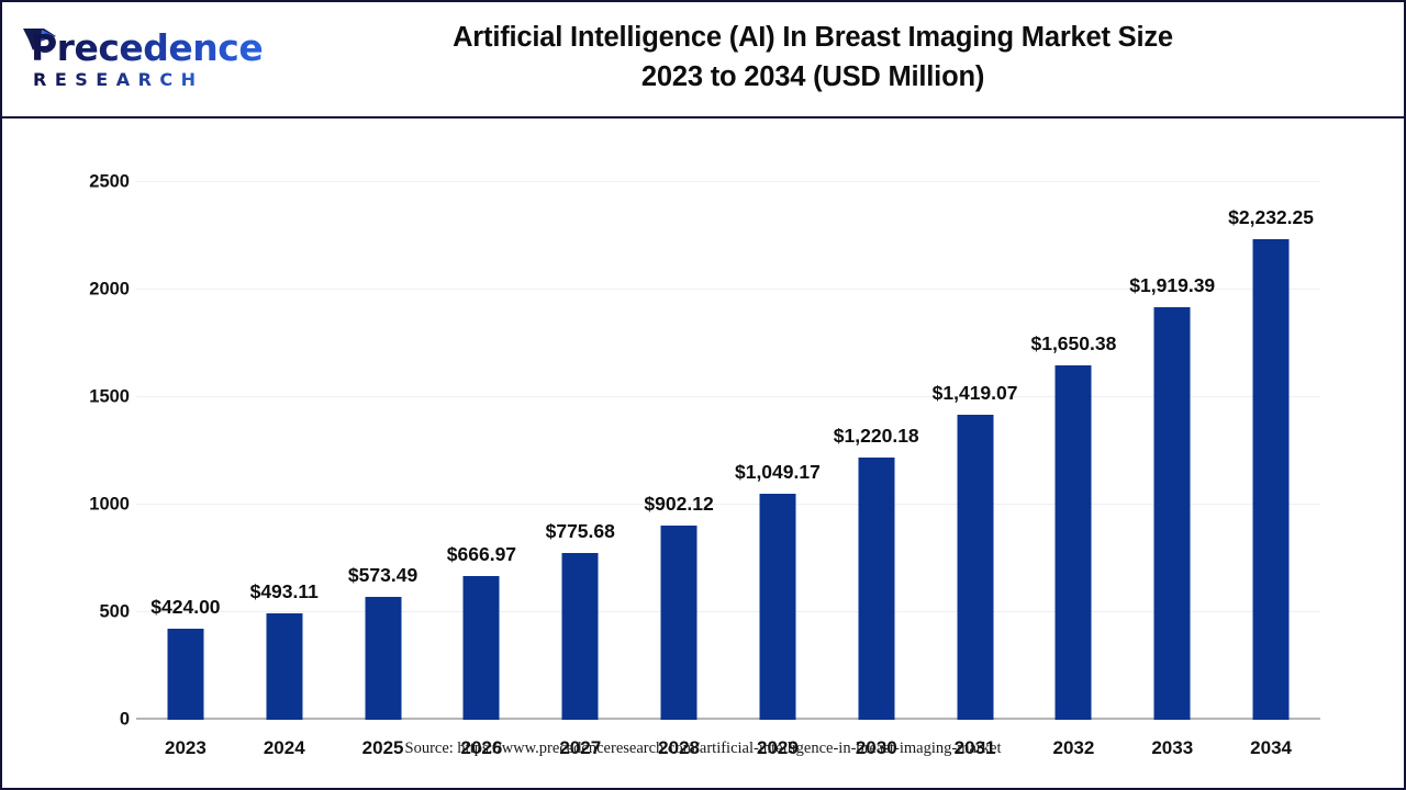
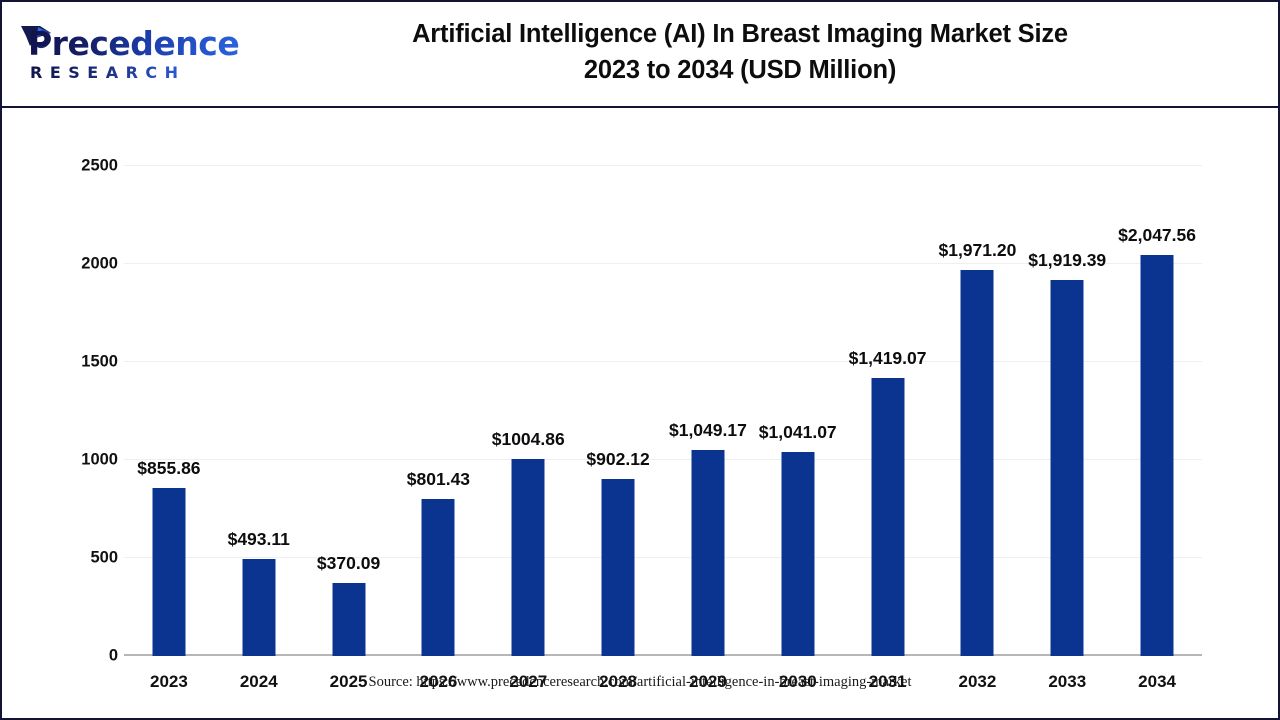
2023: $424.00 -> $855.86
2025: $573.49 -> $370.09
2026: $666.97 -> $801.43
2027: $775.68 -> $1004.86
2030: $1,220.18 -> $1,041.07
2032: $1,650.38 -> $1,971.20
2034: $2,232.25 -> $2,047.56
